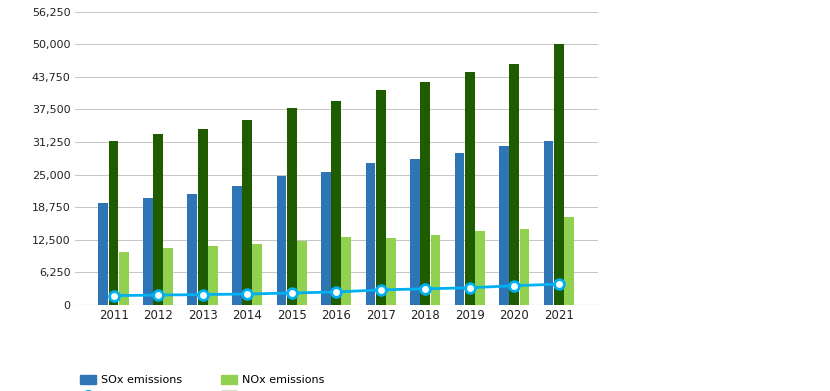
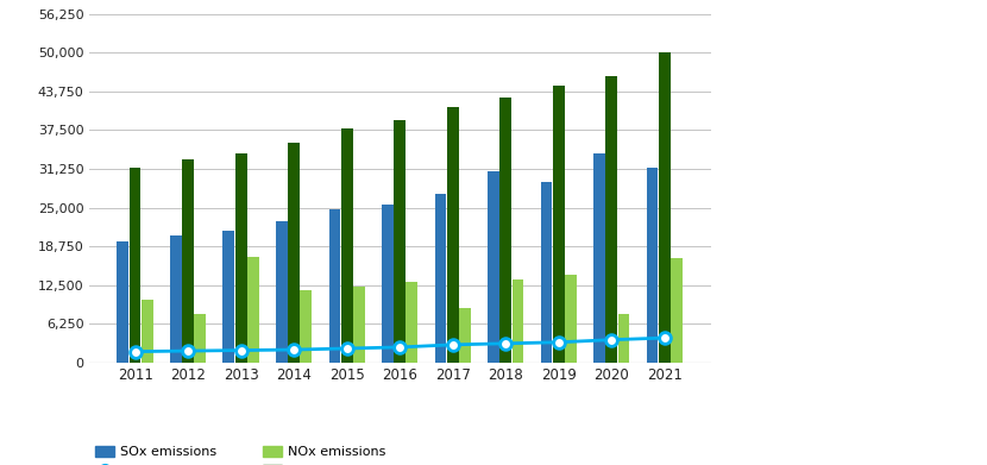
NOx emissions/2012: 11,000 -> 7,800
NOx emissions/2013: 11,400 -> 17,000
NOx emissions/2017: 12,800 -> 8,800
SOx emissions/2018: 28,000 -> 30,800
SOx emissions/2020: 30,500 -> 33,800
NOx emissions/2020: 14,500 -> 7,800
